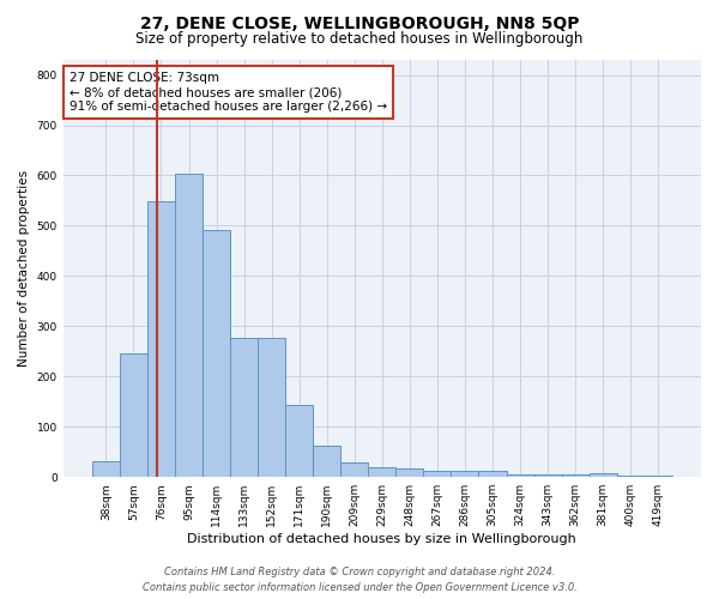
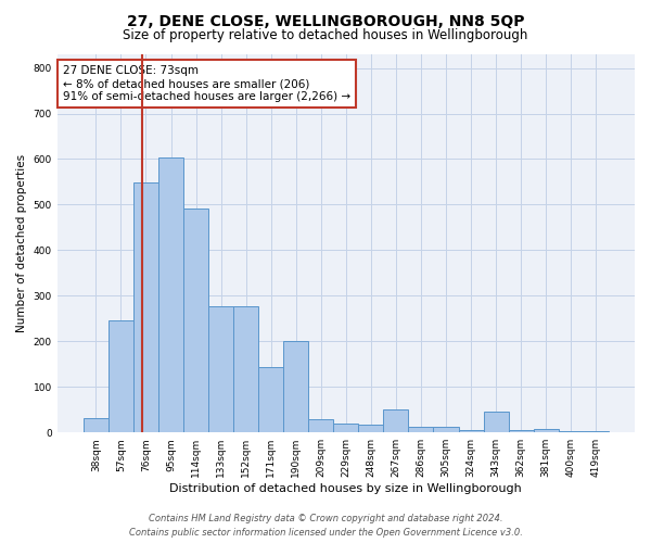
190sqm: 62 -> 200
267sqm: 13 -> 50
343sqm: 5 -> 45
